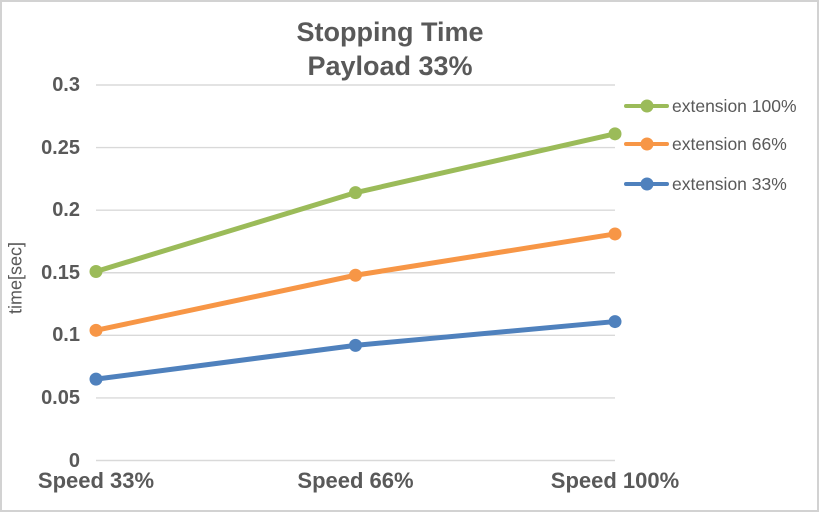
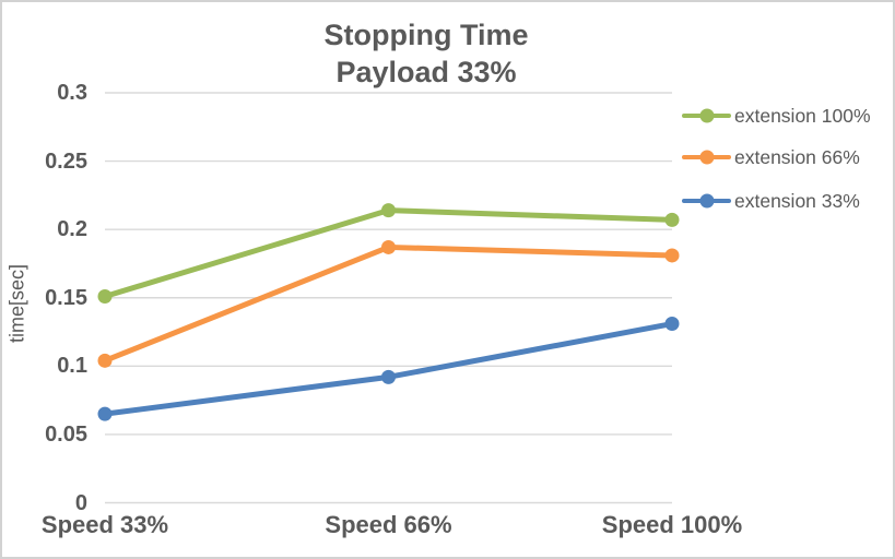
extension 66%/Speed 66%: 0.148 -> 0.187
extension 100%/Speed 100%: 0.261 -> 0.207
extension 33%/Speed 100%: 0.111 -> 0.131
